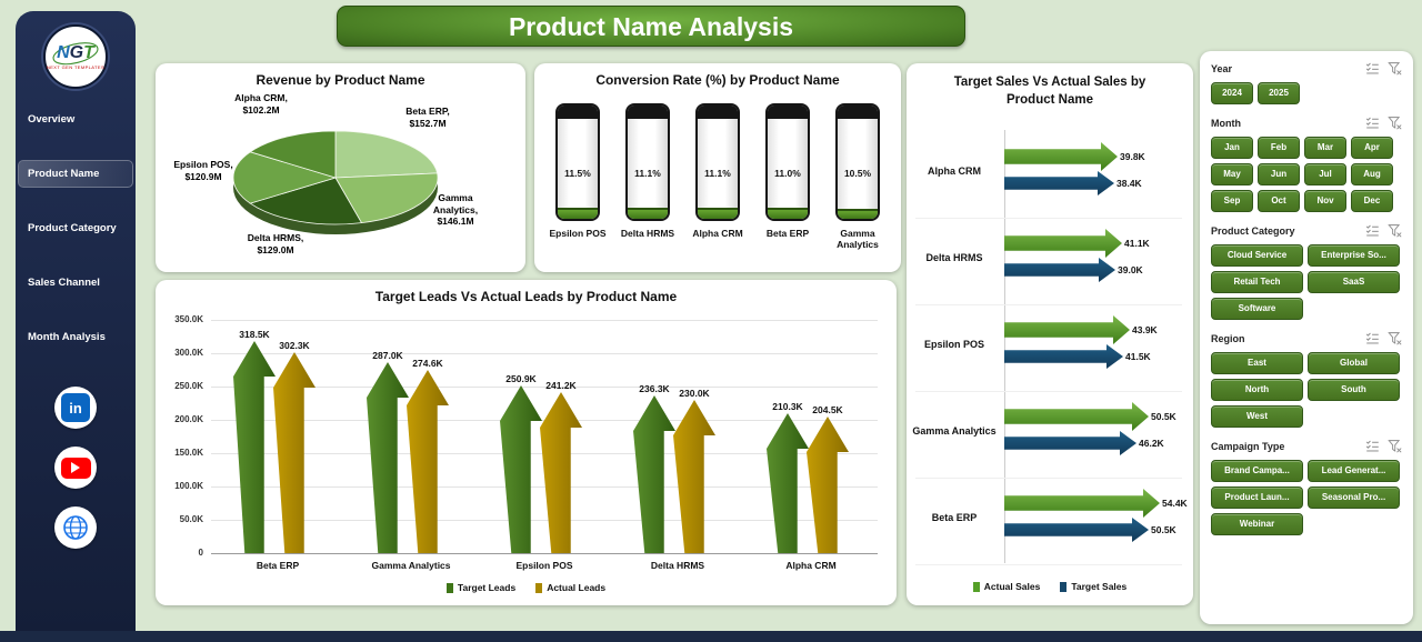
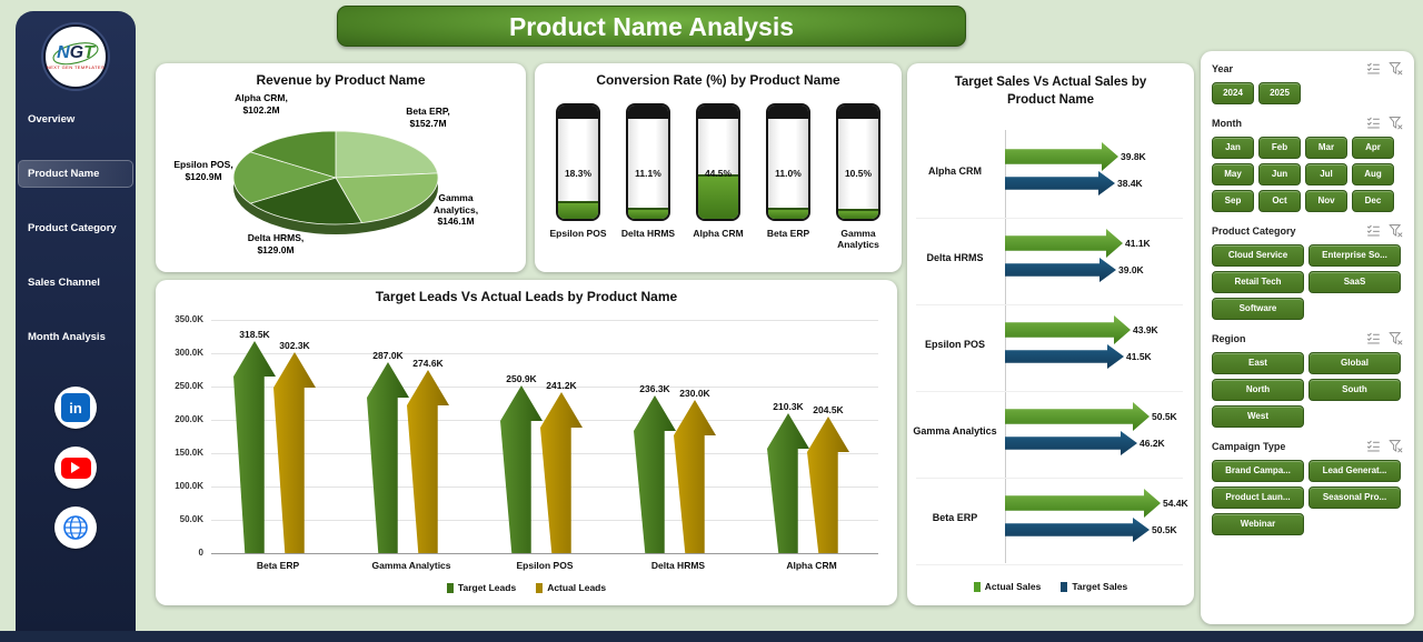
Conversion Rate (%) by Product Name/Epsilon POS: 11.5% -> 18.3%
Conversion Rate (%) by Product Name/Alpha CRM: 11.1% -> 44.5%
